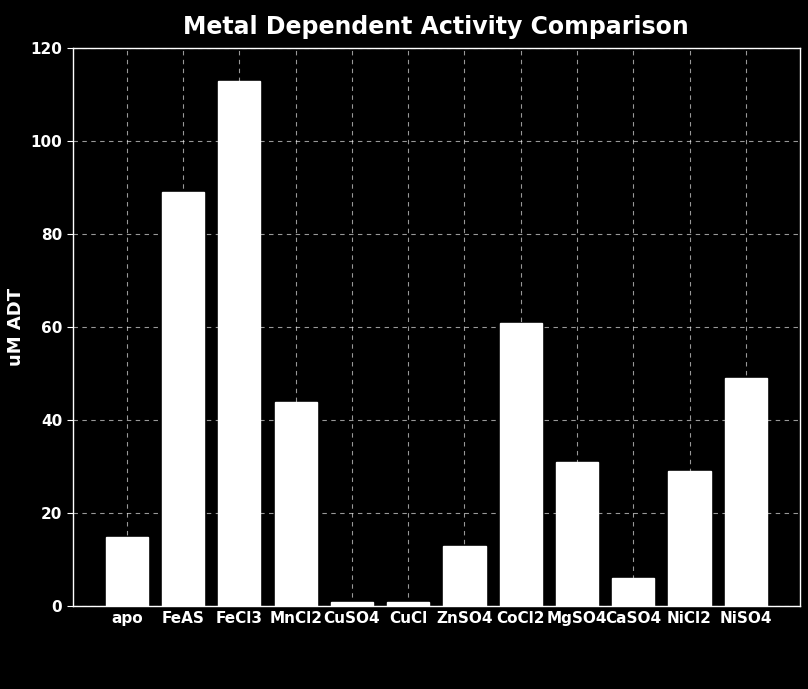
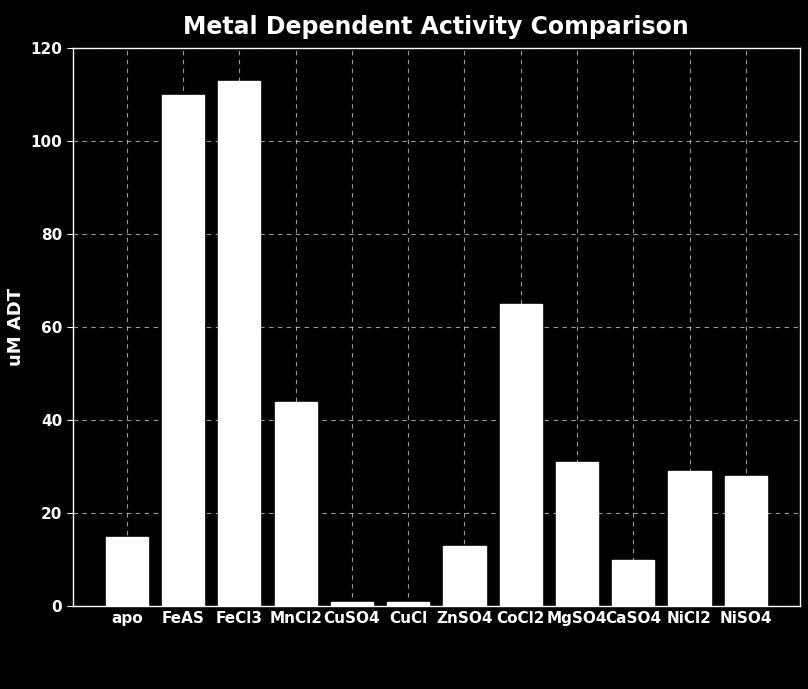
FeAS: 89 -> 110
CoCl2: 61 -> 65
CaSO4: 6 -> 10
NiSO4: 49 -> 28
